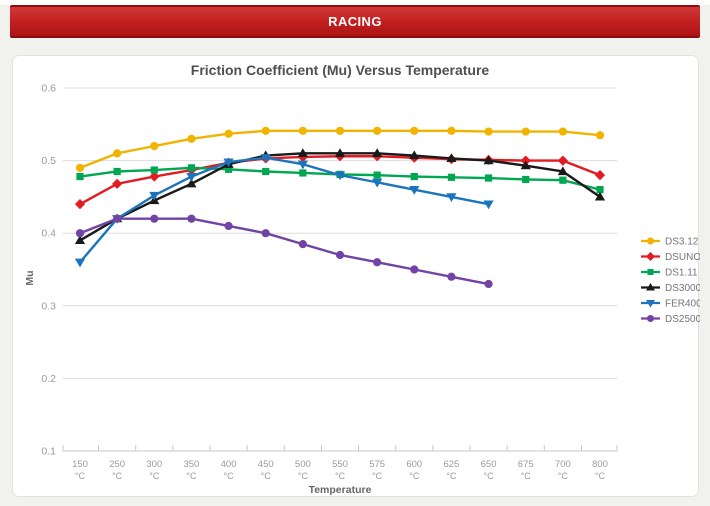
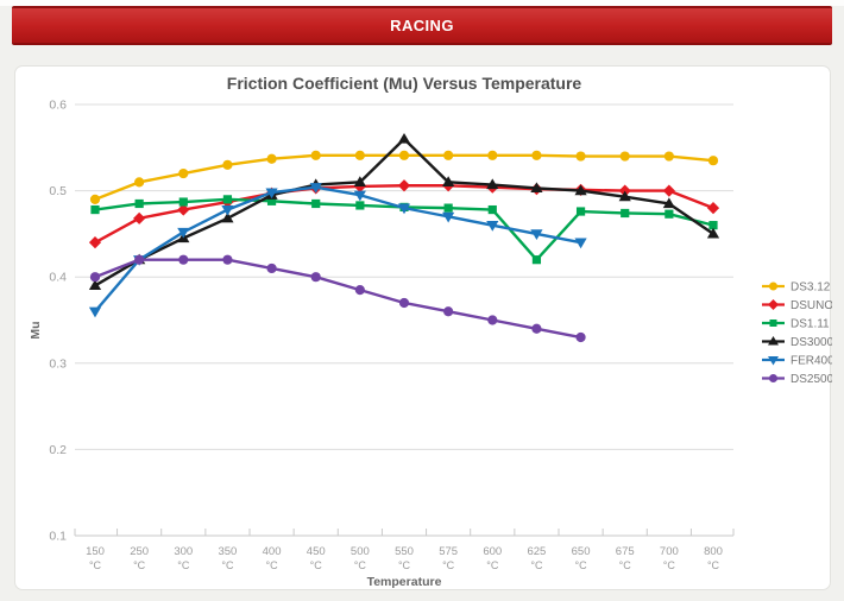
DS3000/550: 0.51 -> 0.56
DS1.11/625: 0.48 -> 0.42
